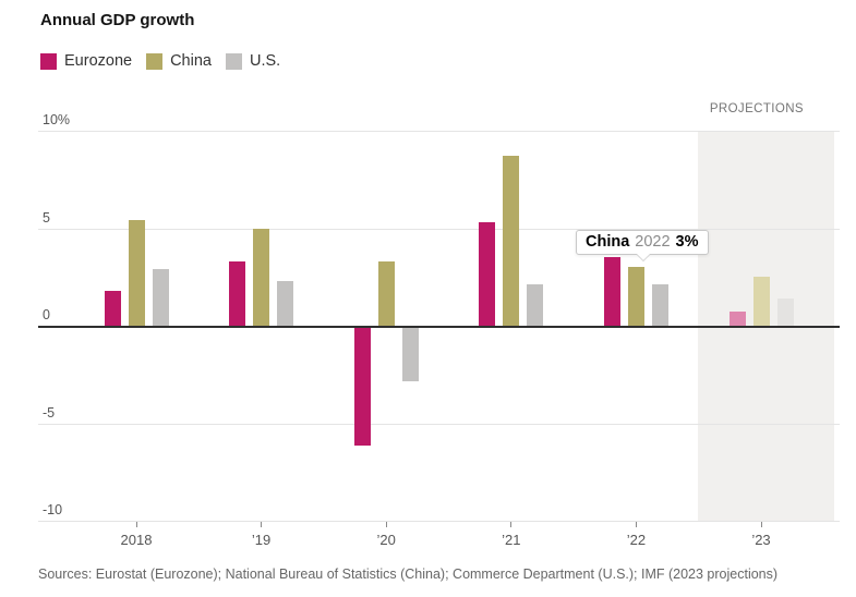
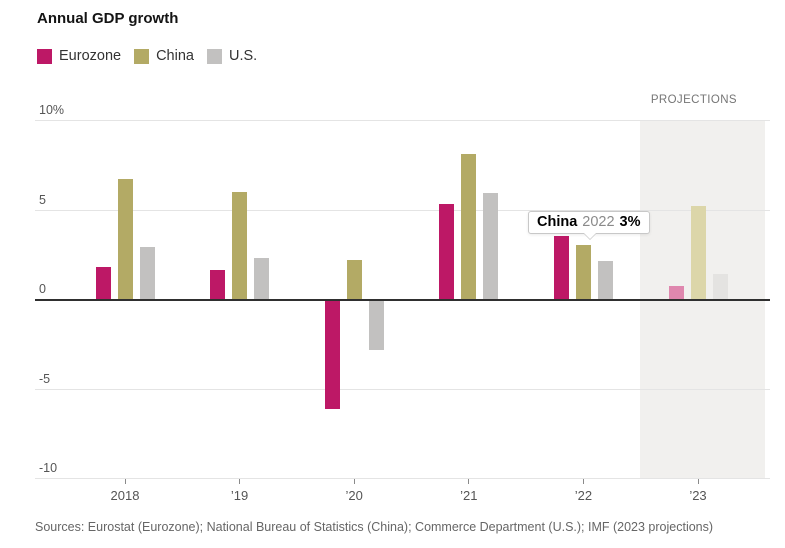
China/2018: 5.4% -> 6.7%
Eurozone/’19: 3.3% -> 1.6%
China/’19: 5.0% -> 6.0%
China/’20: 3.3% -> 2.2%
China/’21: 8.7% -> 8.1%
U.S./’21: 2.1% -> 5.9%
China/’23: 2.5% -> 5.2%
